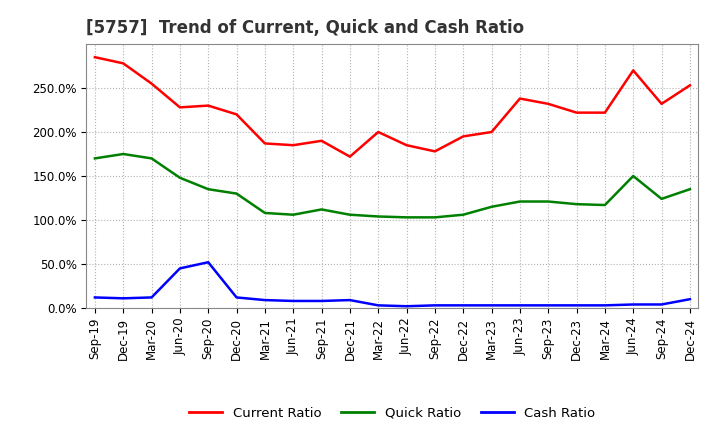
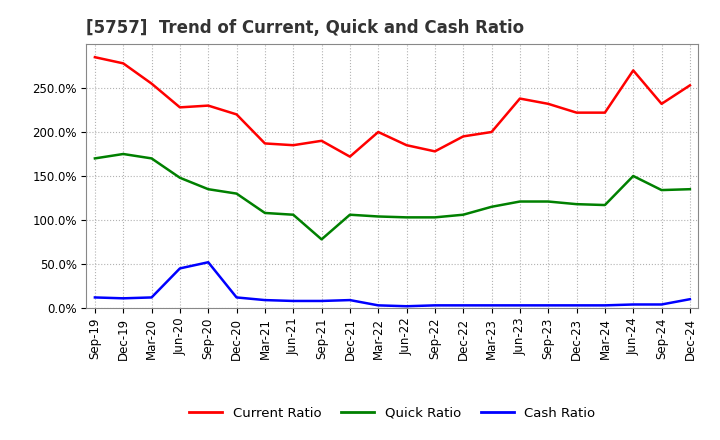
Quick Ratio/Sep-21: 112% -> 78%
Quick Ratio/Sep-24: 124% -> 134%
